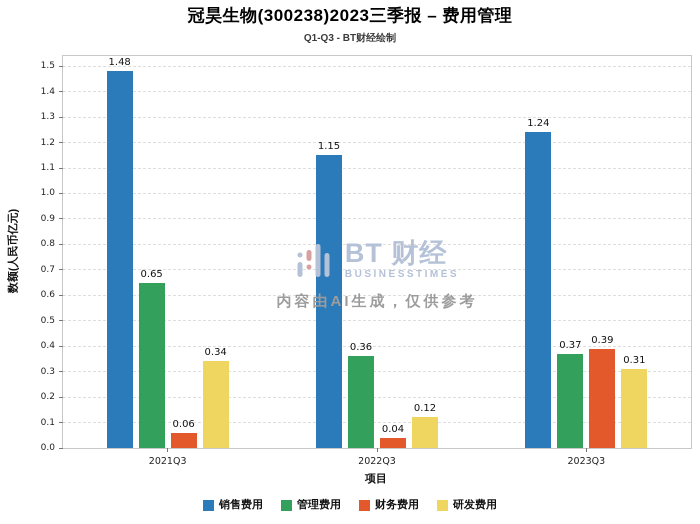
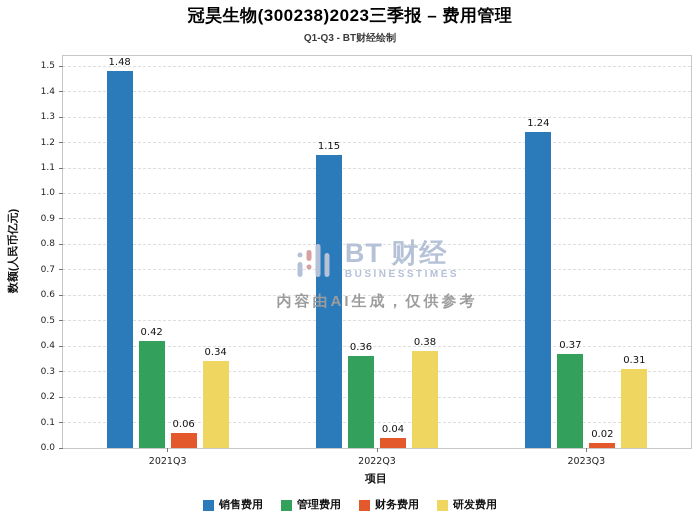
管理费用/2021Q3: 0.65 -> 0.42
研发费用/2022Q3: 0.12 -> 0.38
财务费用/2023Q3: 0.39 -> 0.02
